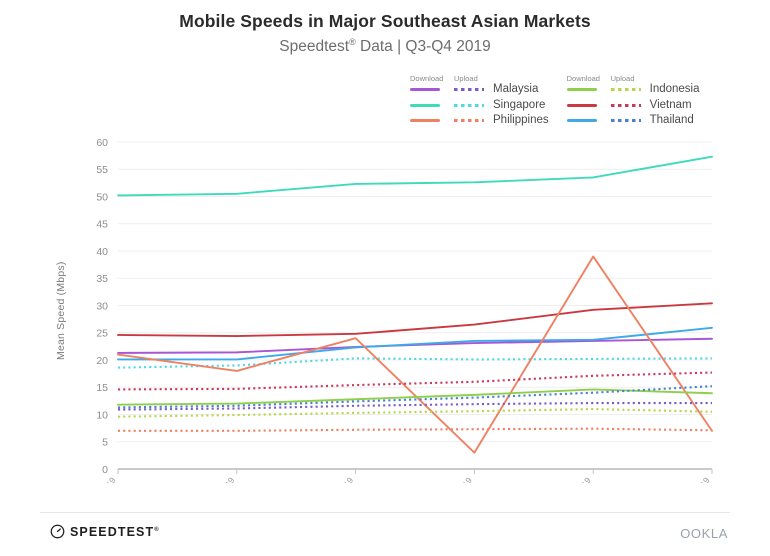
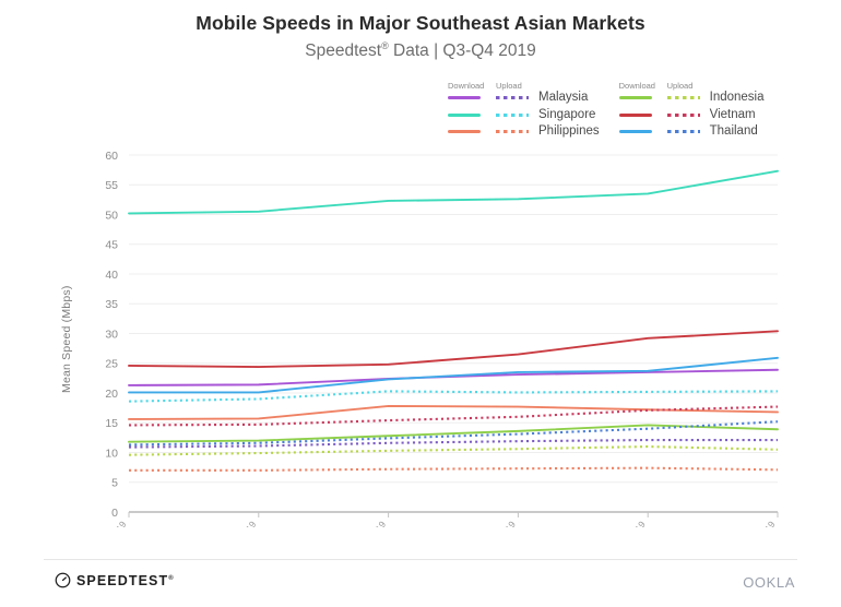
Philippines Download/Jul 19: 21 -> 16
Philippines Download/Aug 19: 18 -> 16
Philippines Download/Sep 19: 24 -> 18
Philippines Download/Oct 19: 3 -> 18
Philippines Download/Nov 19: 39 -> 17
Philippines Download/Dec 19: 7 -> 17
